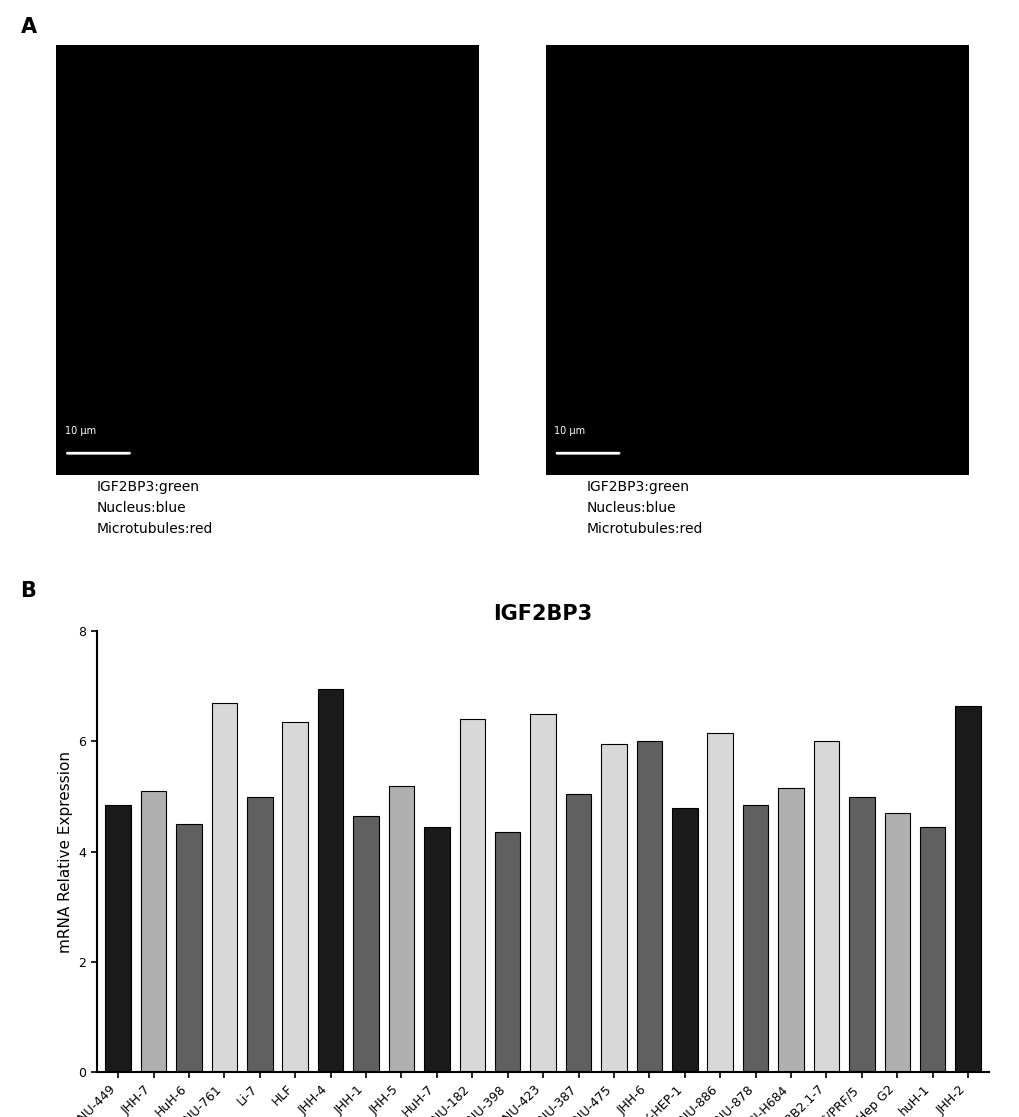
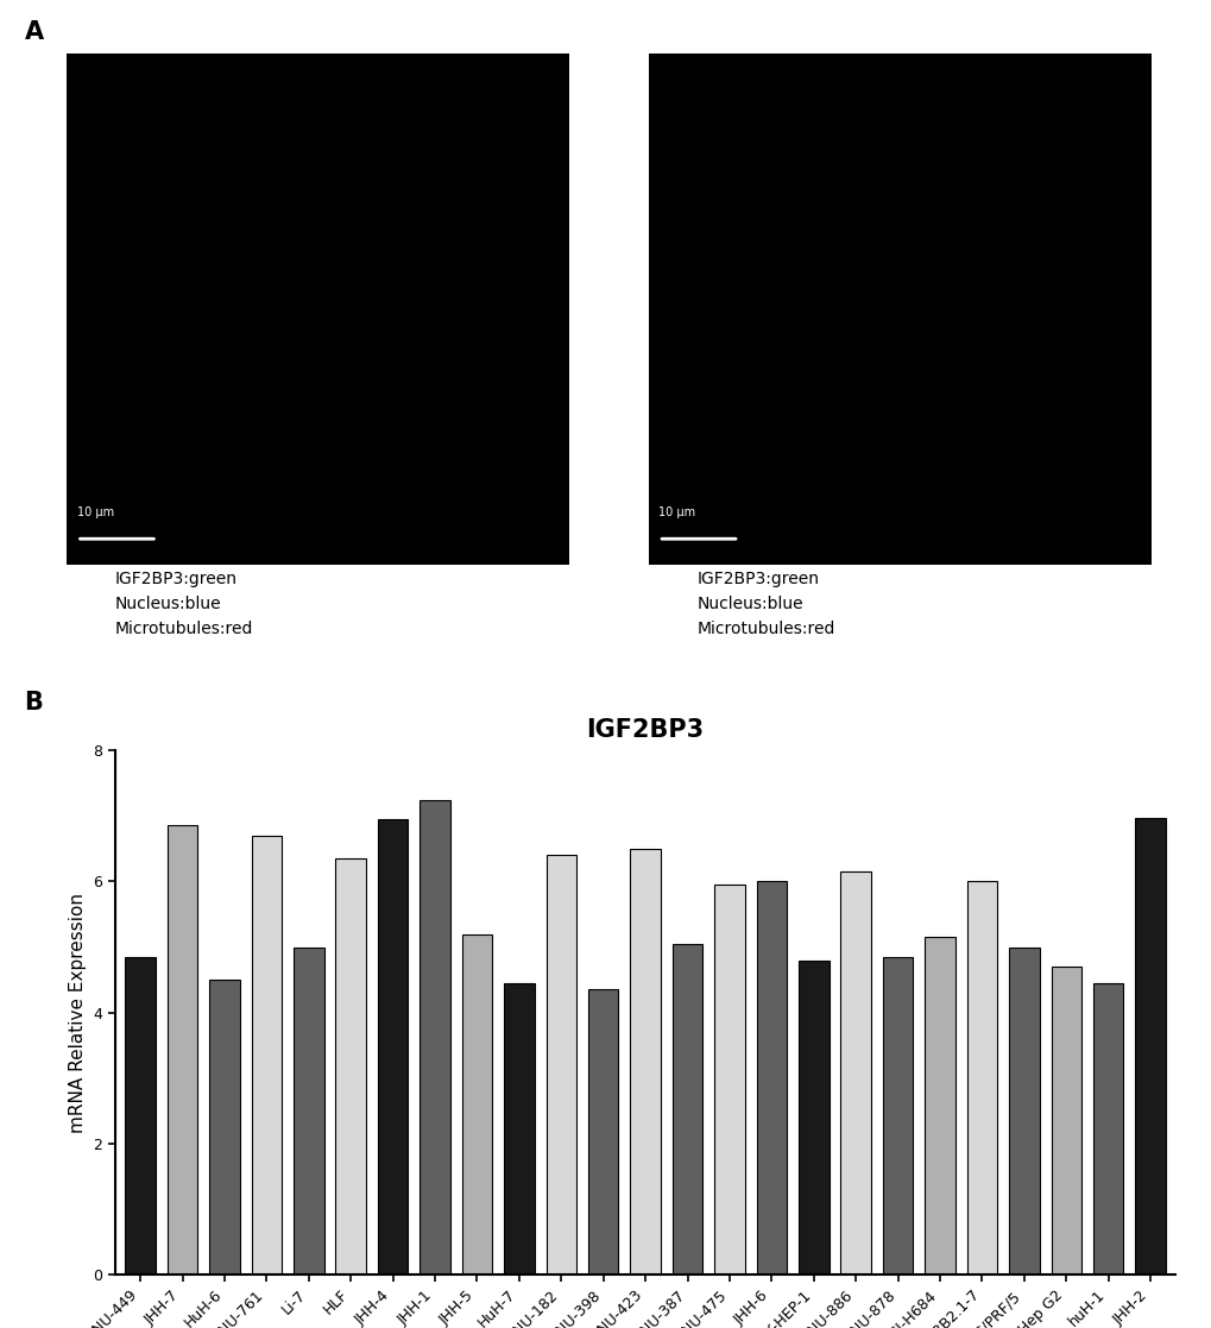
JHH-7: 5.10 -> 6.86
JHH-1: 4.65 -> 7.24
JHH-2: 6.65 -> 6.96
